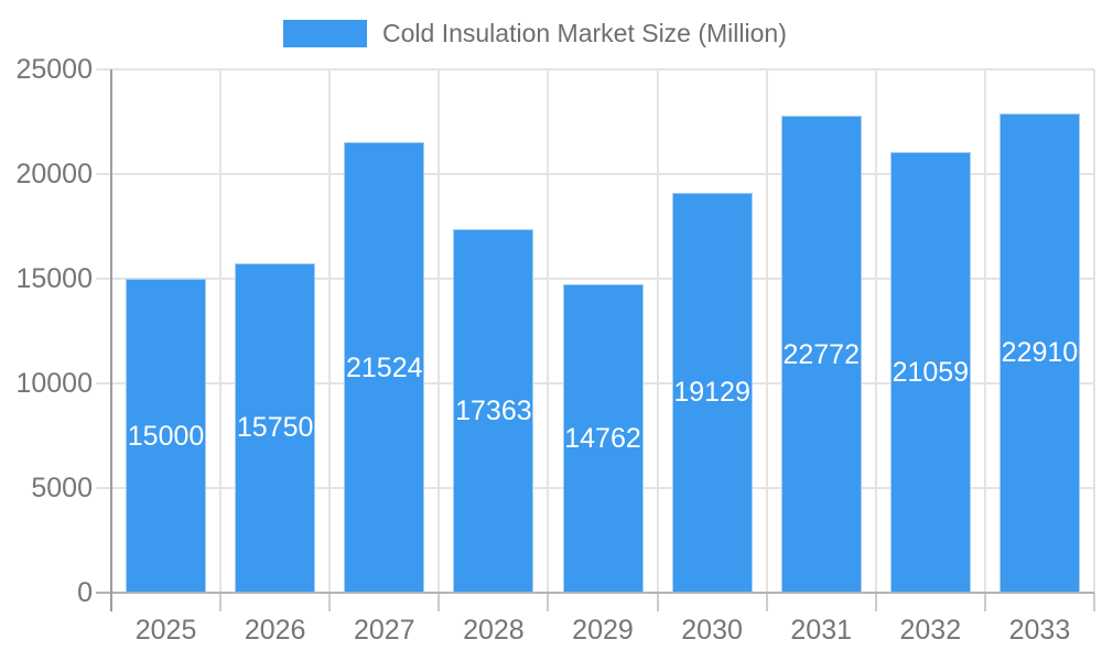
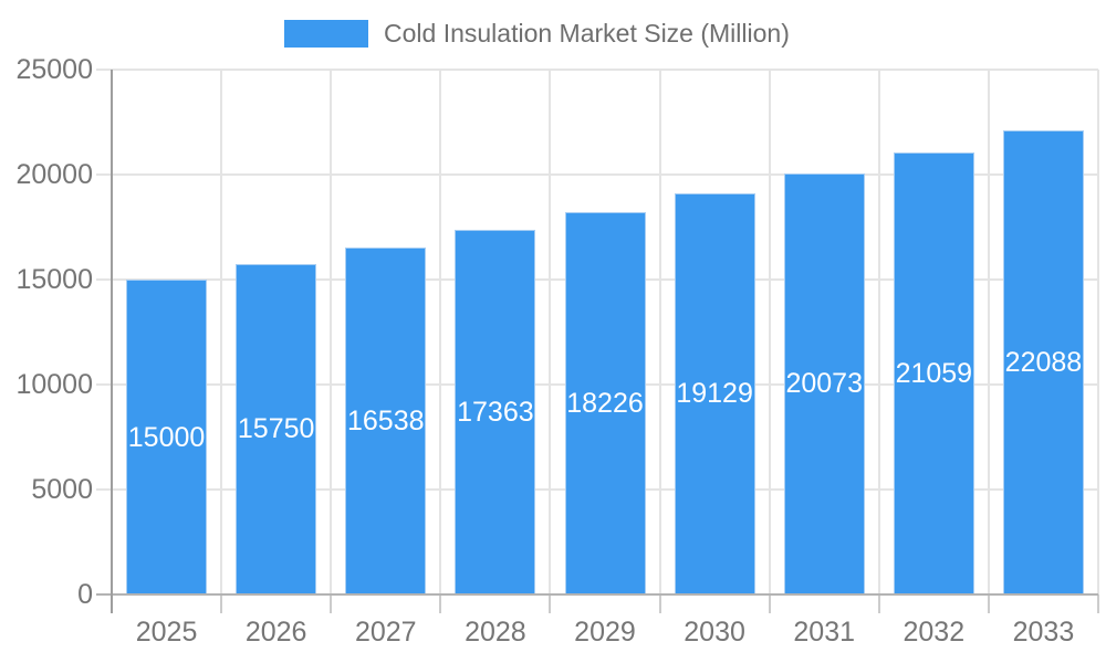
2027: 21524 -> 16538
2029: 14762 -> 18226
2031: 22772 -> 20073
2033: 22910 -> 22088
